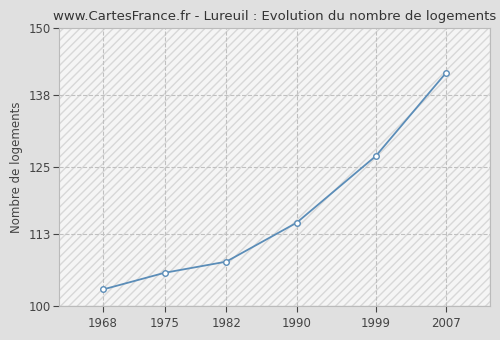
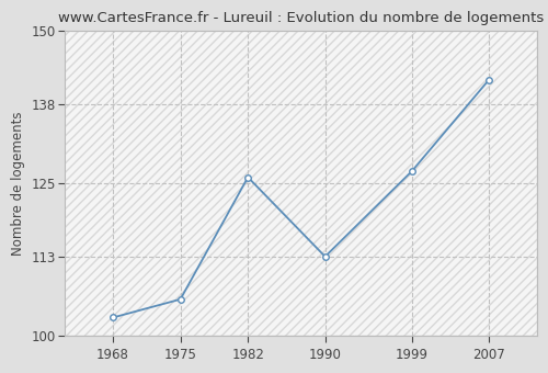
1982: 108 -> 126
1990: 115 -> 113
